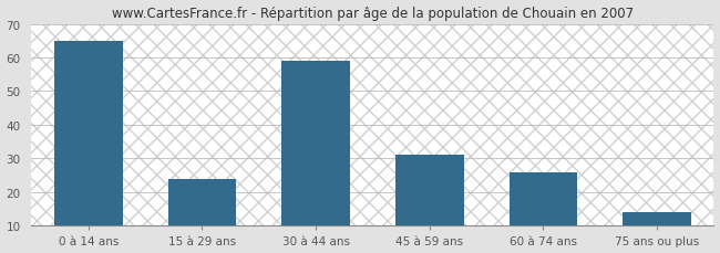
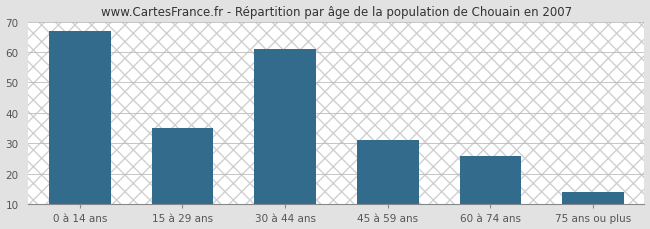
0 à 14 ans: 65 -> 67
15 à 29 ans: 24 -> 35
30 à 44 ans: 59 -> 61
